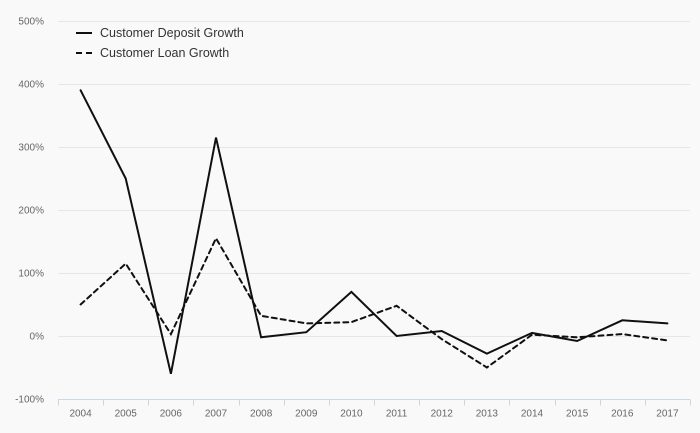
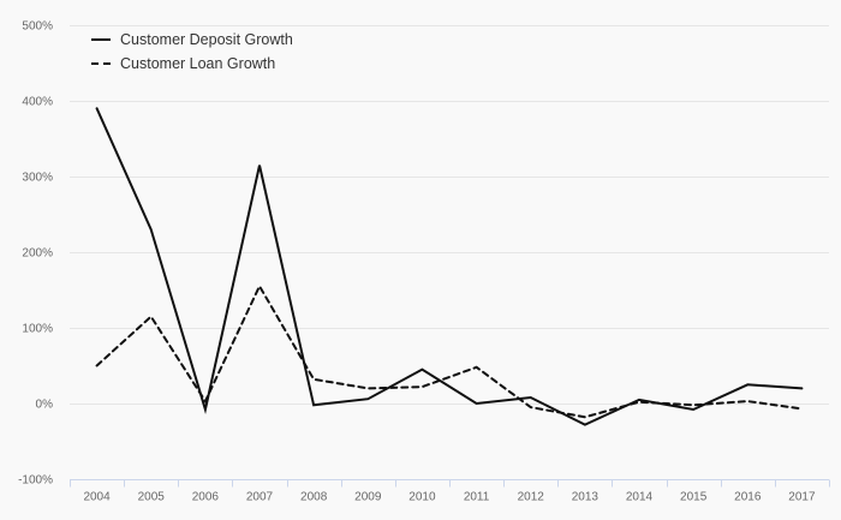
Customer Deposit Growth/2005: 250% -> 230%
Customer Deposit Growth/2006: -60% -> -10%
Customer Deposit Growth/2010: 70% -> 40%
Customer Loan Growth/2013: -50% -> -20%
